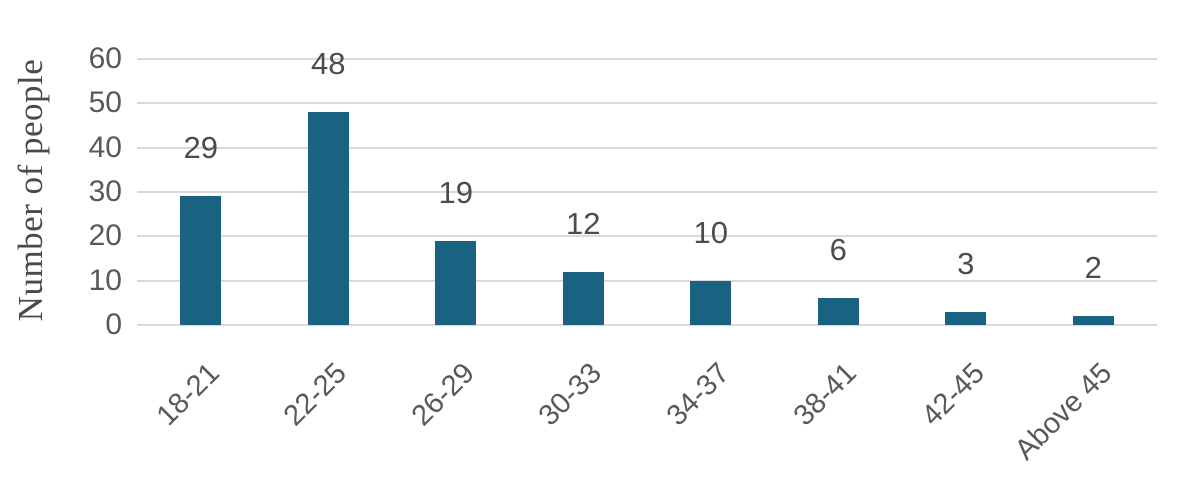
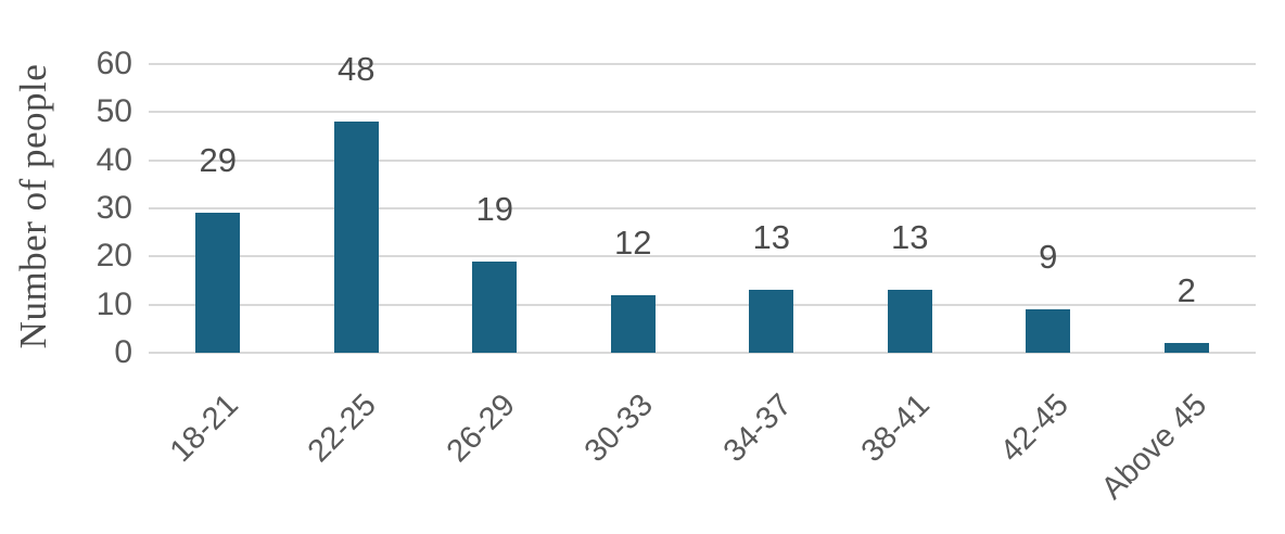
34-37: 10 -> 13
38-41: 6 -> 13
42-45: 3 -> 9
